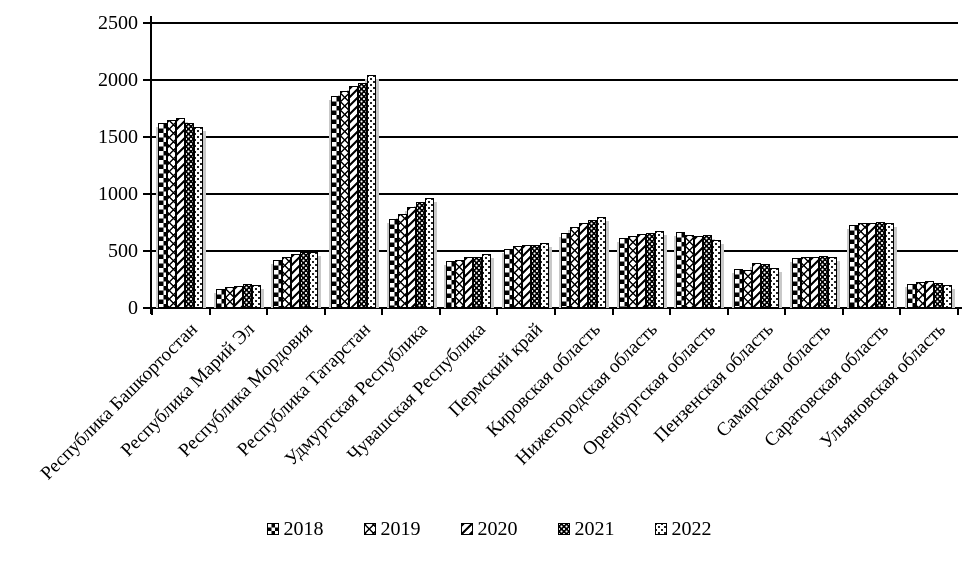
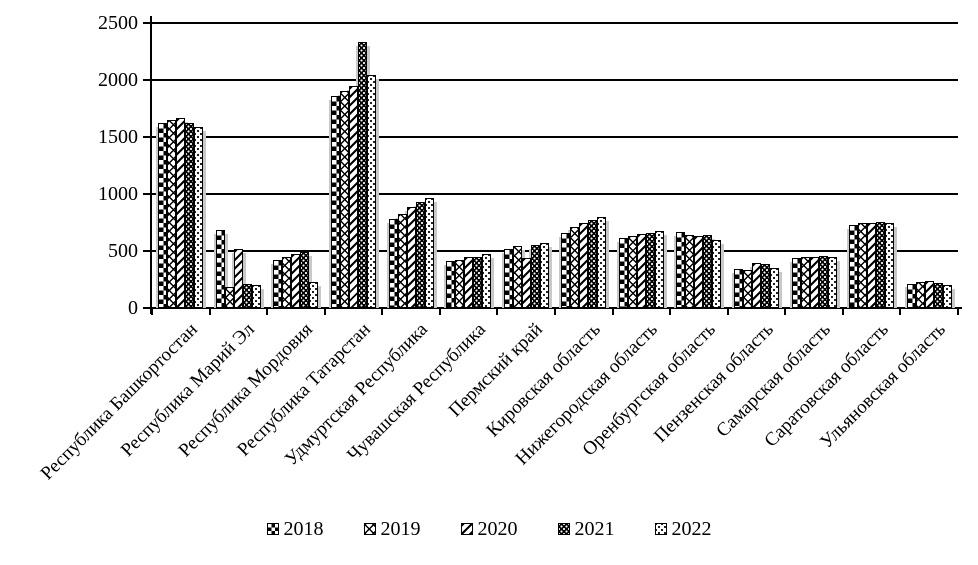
2018/Республика Марий Эл: 170 -> 680
2020/Республика Марий Эл: 200 -> 520
2022/Республика Мордовия: 500 -> 230
2021/Республика Татарстан: 1970 -> 2330
2020/Пермский край: 550 -> 440
